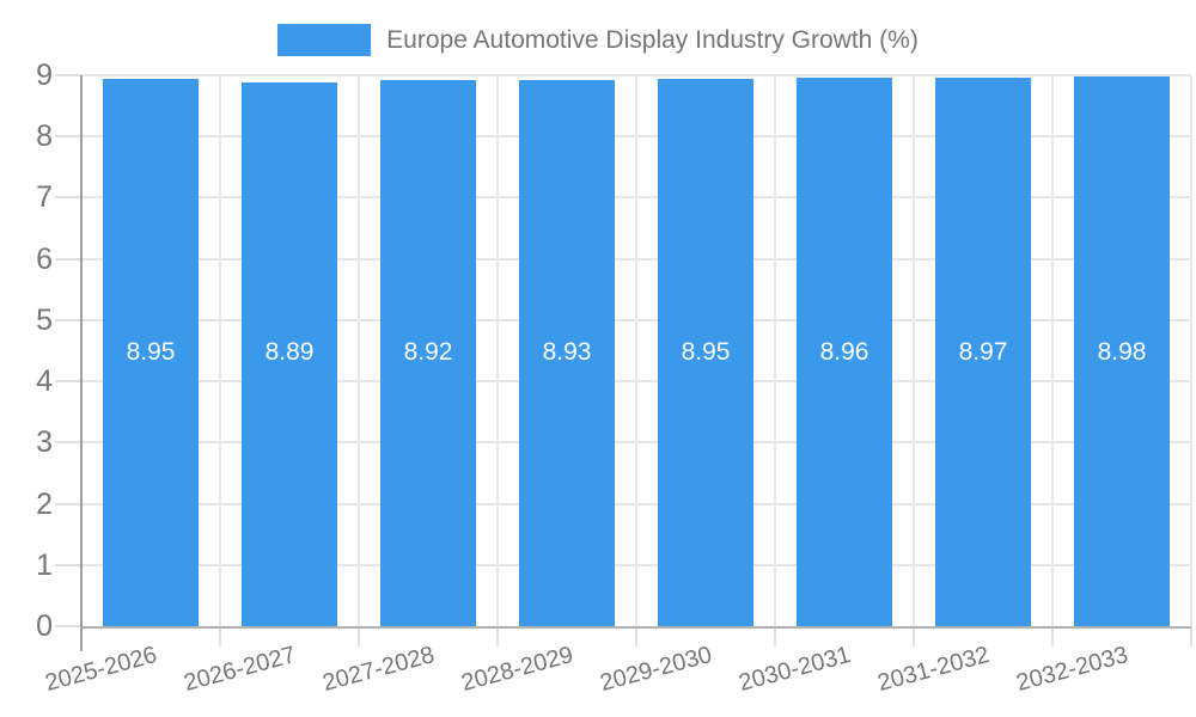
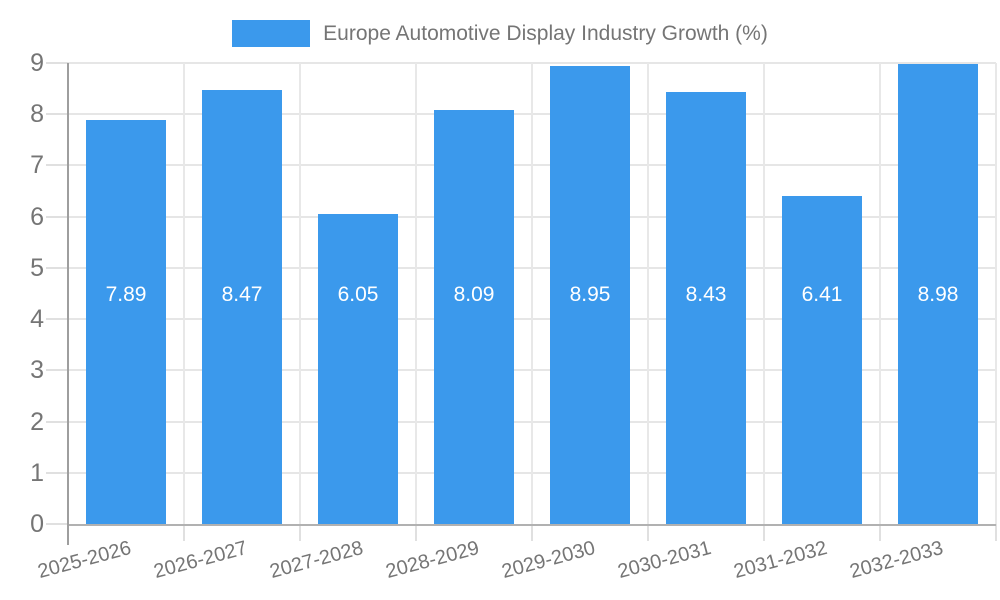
2025-2026: 8.95 -> 7.89
2026-2027: 8.89 -> 8.47
2027-2028: 8.92 -> 6.05
2028-2029: 8.93 -> 8.09
2030-2031: 8.96 -> 8.43
2031-2032: 8.97 -> 6.41
